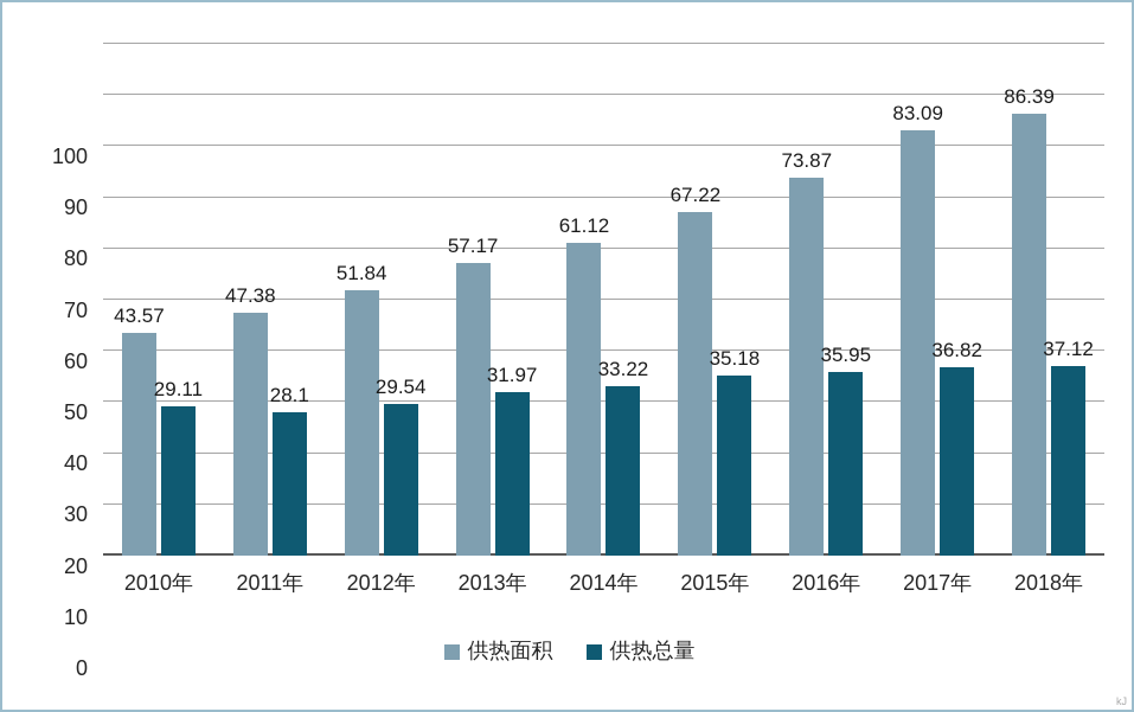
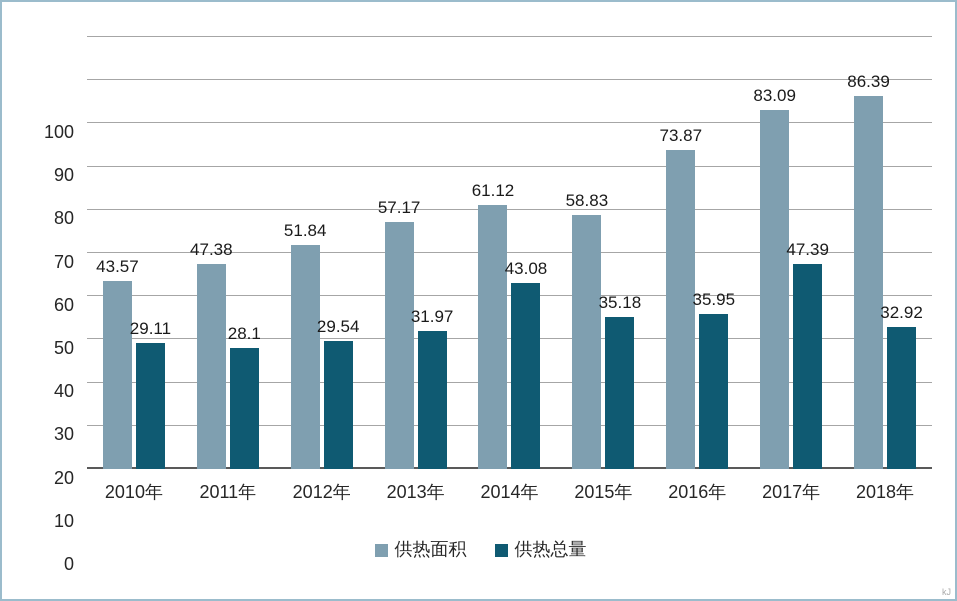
供热总量/2014年: 33.22 -> 43.08
供热面积/2015年: 67.22 -> 58.83
供热总量/2017年: 36.82 -> 47.39
供热总量/2018年: 37.12 -> 32.92
